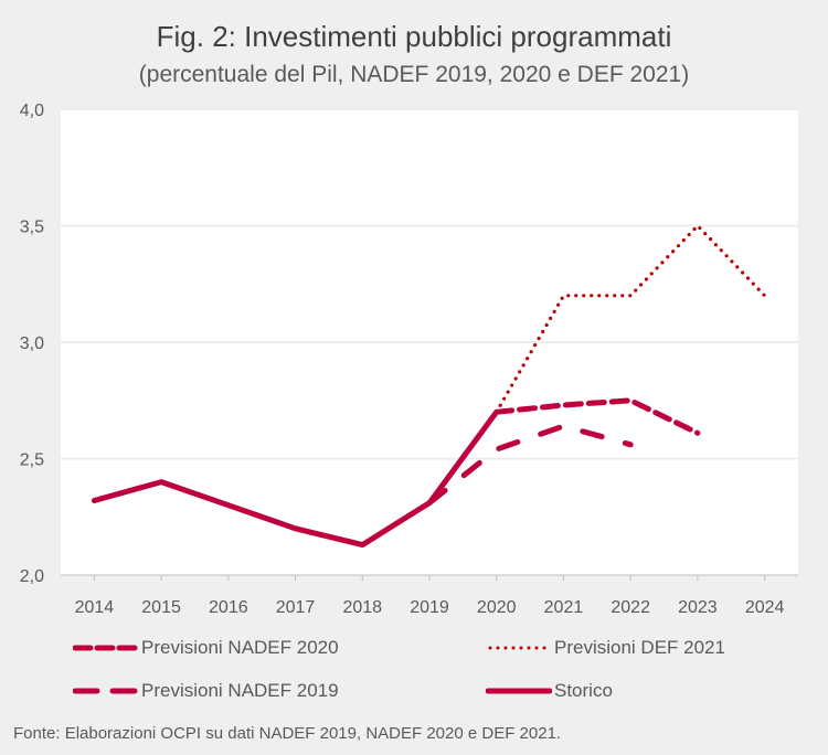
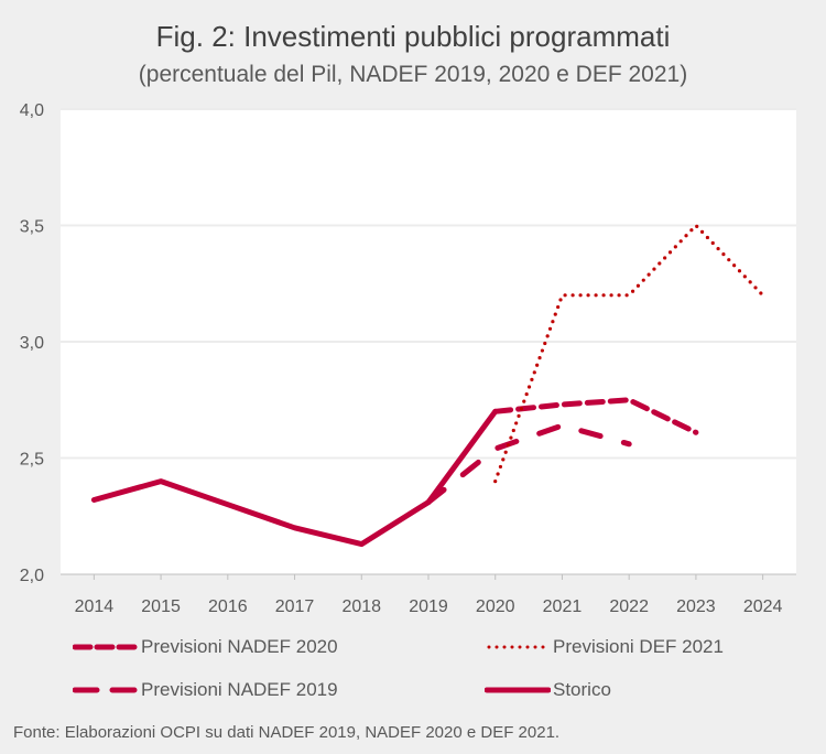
Previsioni DEF 2021/2020: 2,7 -> 2,4
